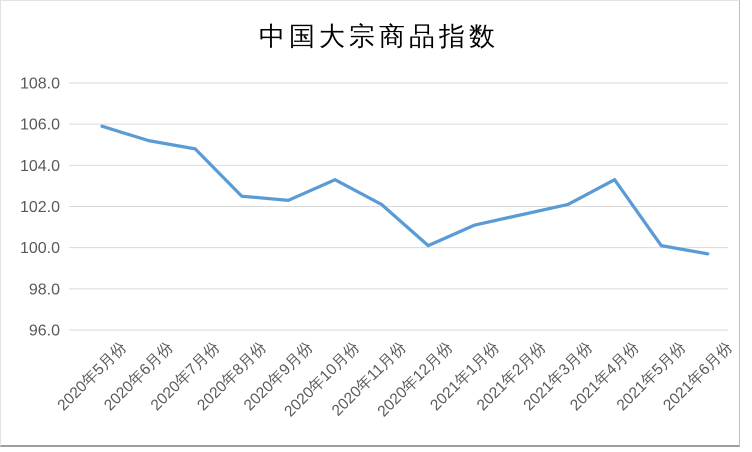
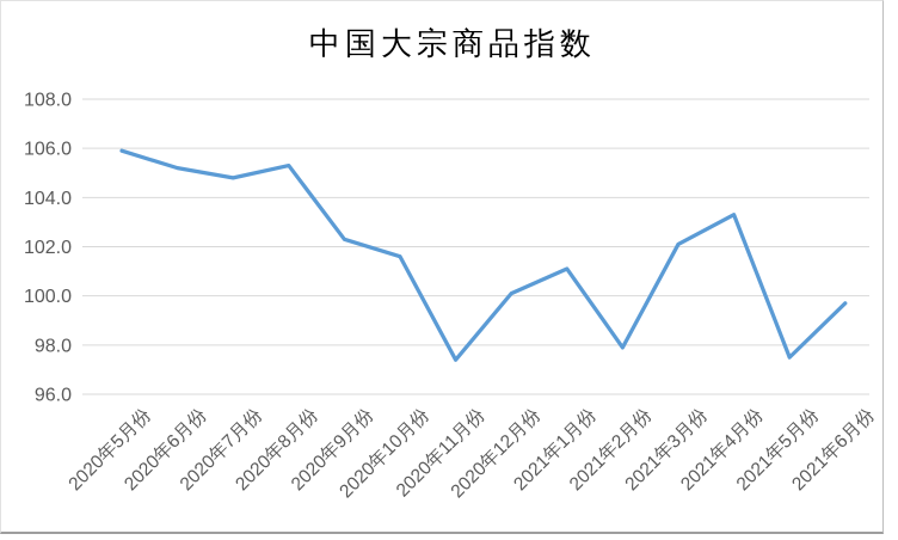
2020年8月份: 102.5 -> 105.3
2020年10月份: 103.3 -> 101.6
2020年11月份: 102.1 -> 97.4
2021年2月份: 101.6 -> 97.9
2021年5月份: 100.1 -> 97.5
